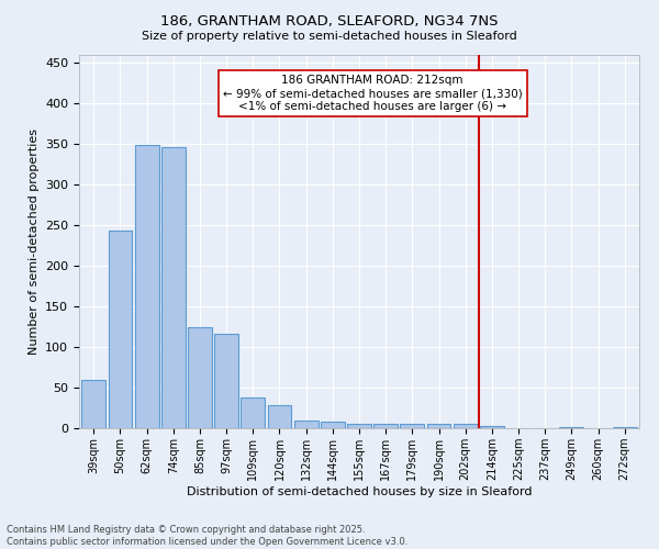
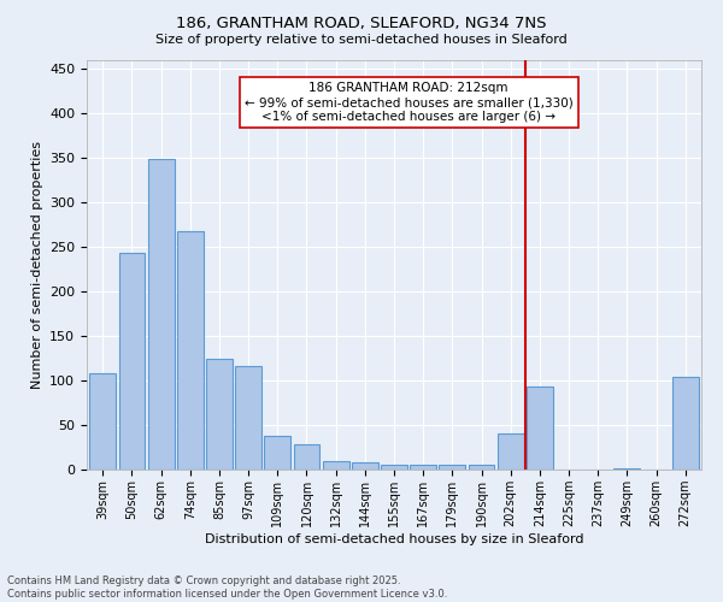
39sqm: 60 -> 108
74sqm: 346 -> 268
202sqm: 5 -> 40
214sqm: 3 -> 94
272sqm: 2 -> 104
